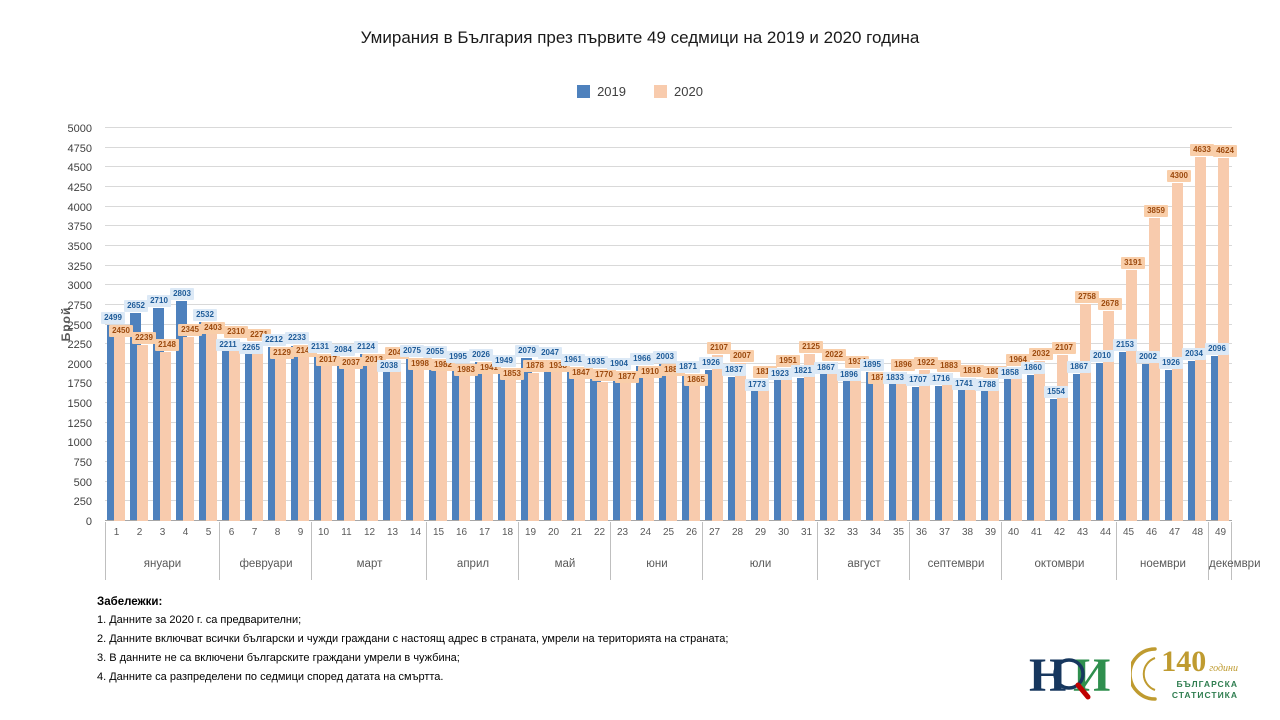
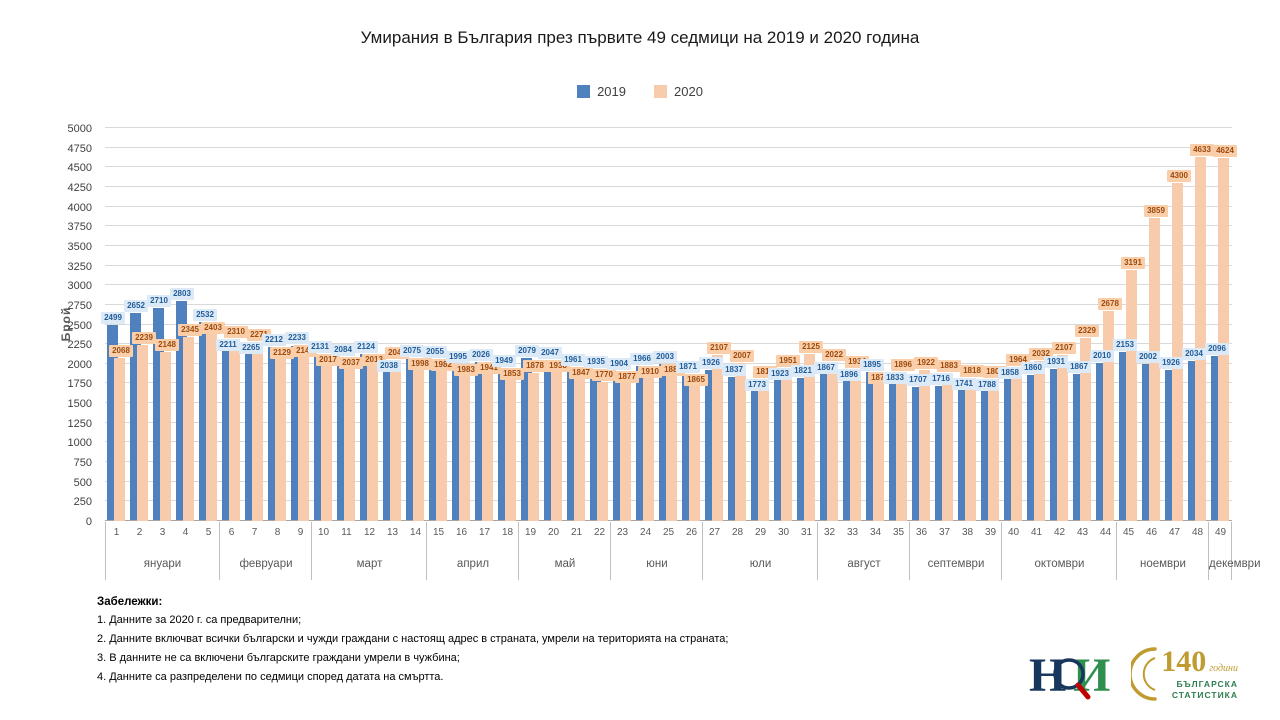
2020/1: 2450 -> 2068
2019/42: 1554 -> 1931
2020/43: 2758 -> 2329
